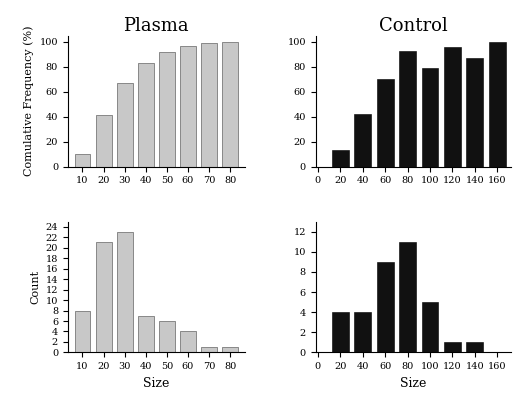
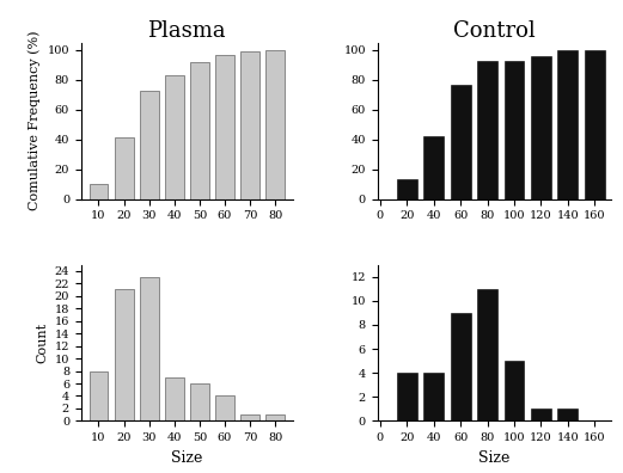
Plasma/30: 67 -> 73
Control/60: 70 -> 77
Control/100: 79 -> 93
Control/140: 87 -> 100
